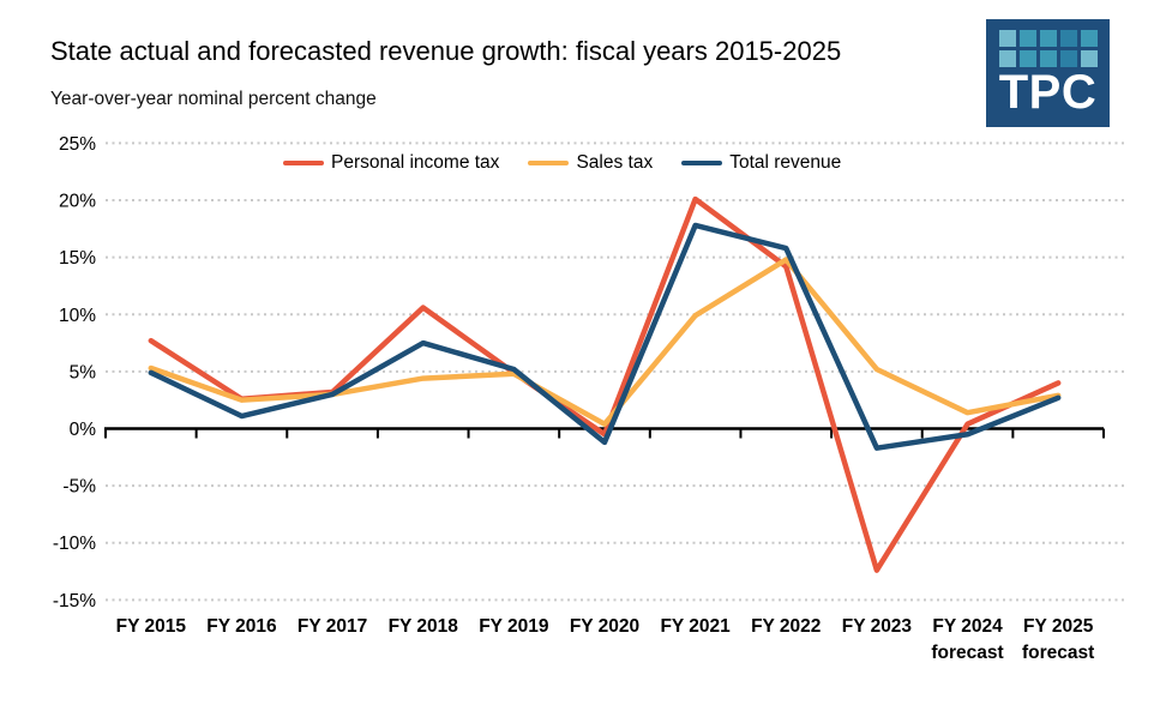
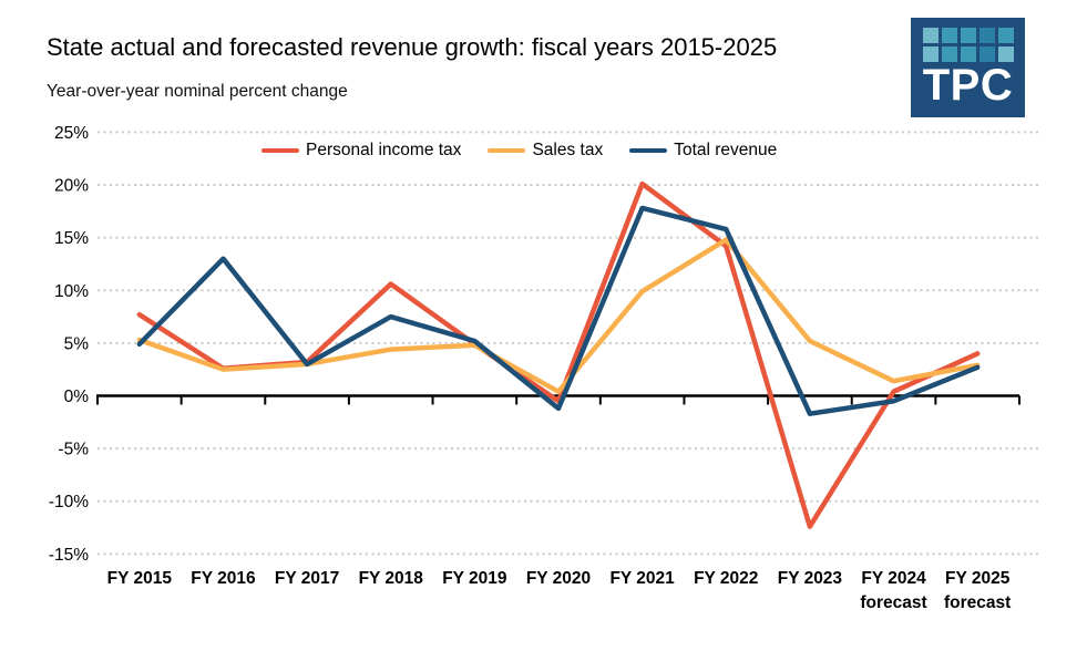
Total revenue/FY 2016: 1% -> 13%
